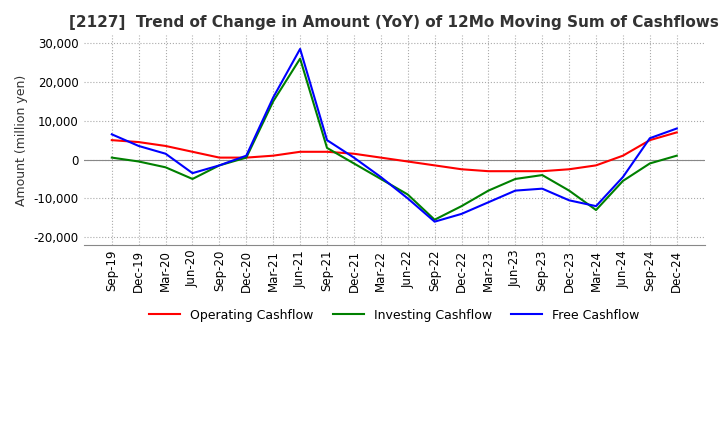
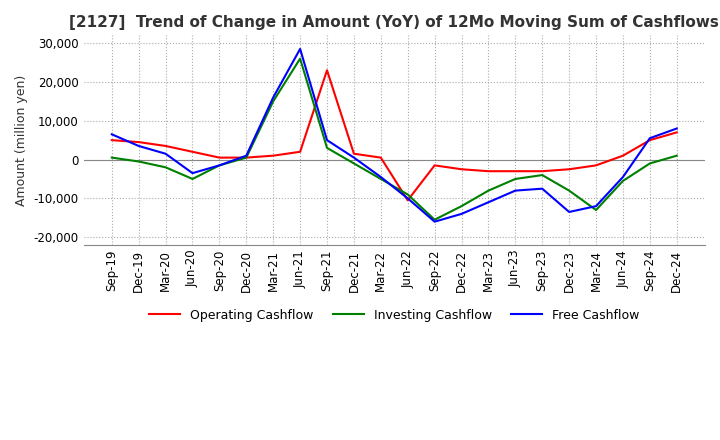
Operating Cashflow/Sep-21: 2,000 -> 23,000
Operating Cashflow/Jun-22: -500 -> -10,500
Free Cashflow/Dec-23: -10,500 -> -13,500
